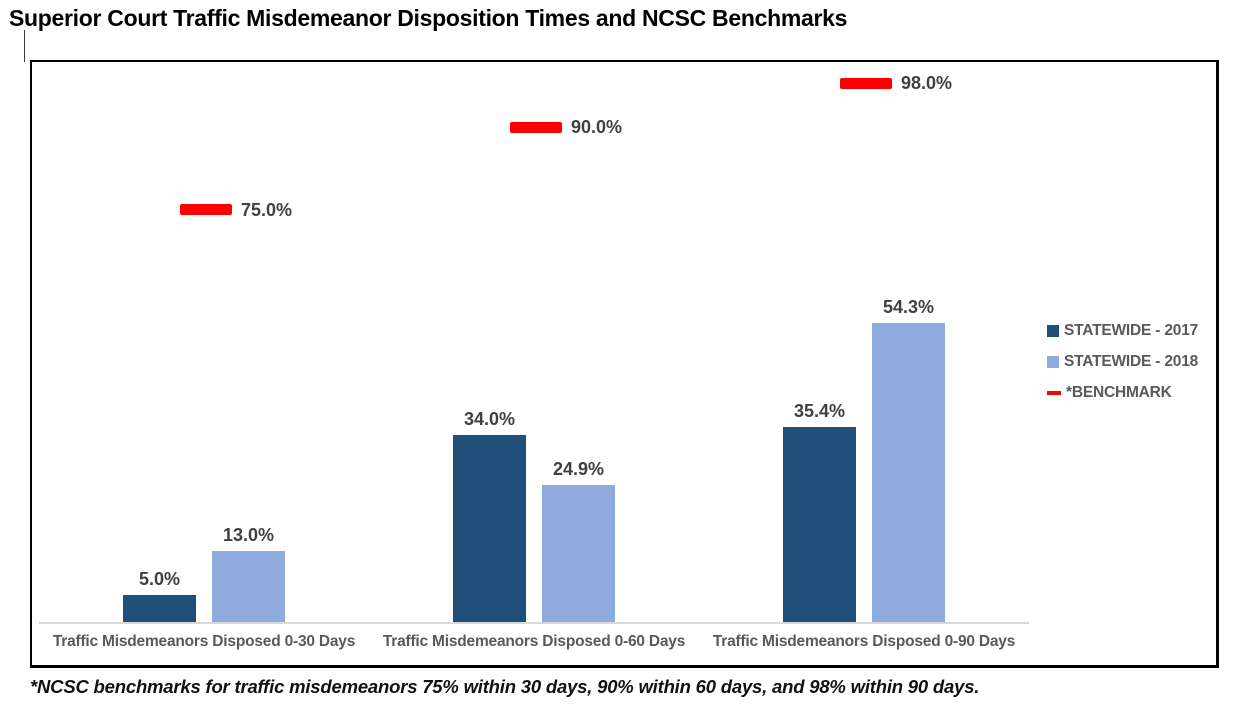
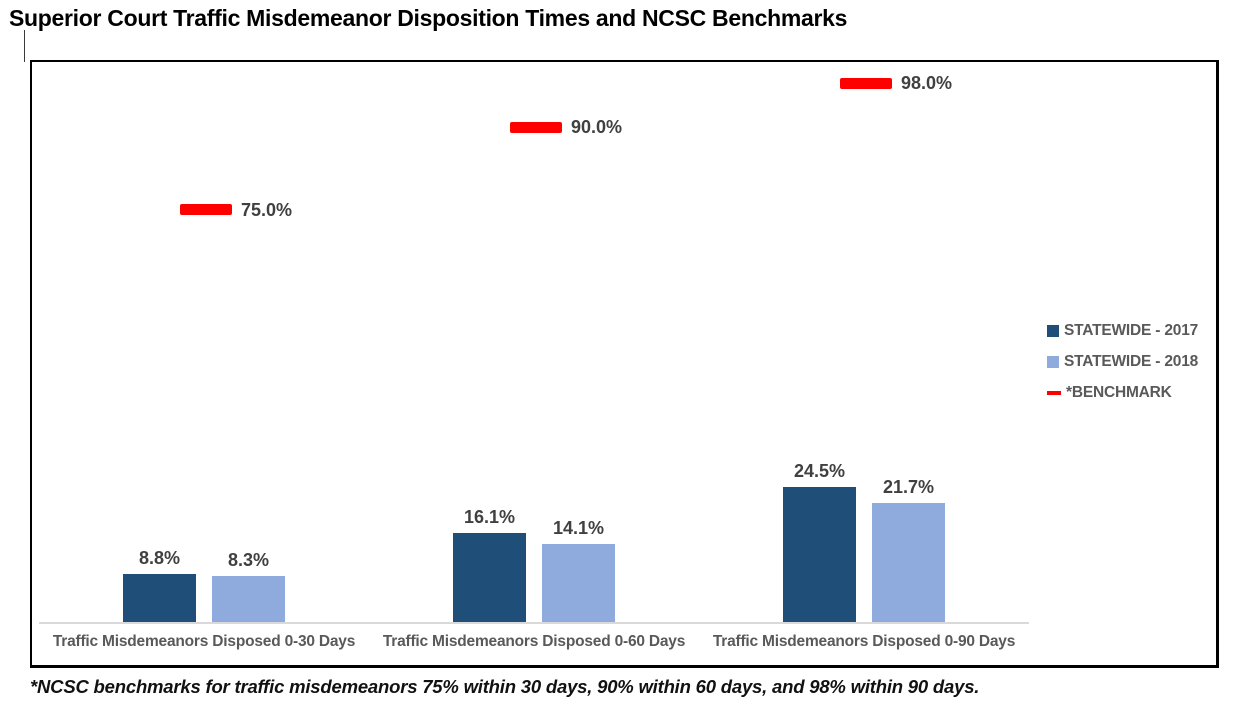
STATEWIDE - 2017/Traffic Misdemeanors Disposed 0-30 Days: 5.0% -> 8.8%
STATEWIDE - 2018/Traffic Misdemeanors Disposed 0-30 Days: 13.0% -> 8.3%
STATEWIDE - 2017/Traffic Misdemeanors Disposed 0-60 Days: 34.0% -> 16.1%
STATEWIDE - 2018/Traffic Misdemeanors Disposed 0-60 Days: 24.9% -> 14.1%
STATEWIDE - 2017/Traffic Misdemeanors Disposed 0-90 Days: 35.4% -> 24.5%
STATEWIDE - 2018/Traffic Misdemeanors Disposed 0-90 Days: 54.3% -> 21.7%
